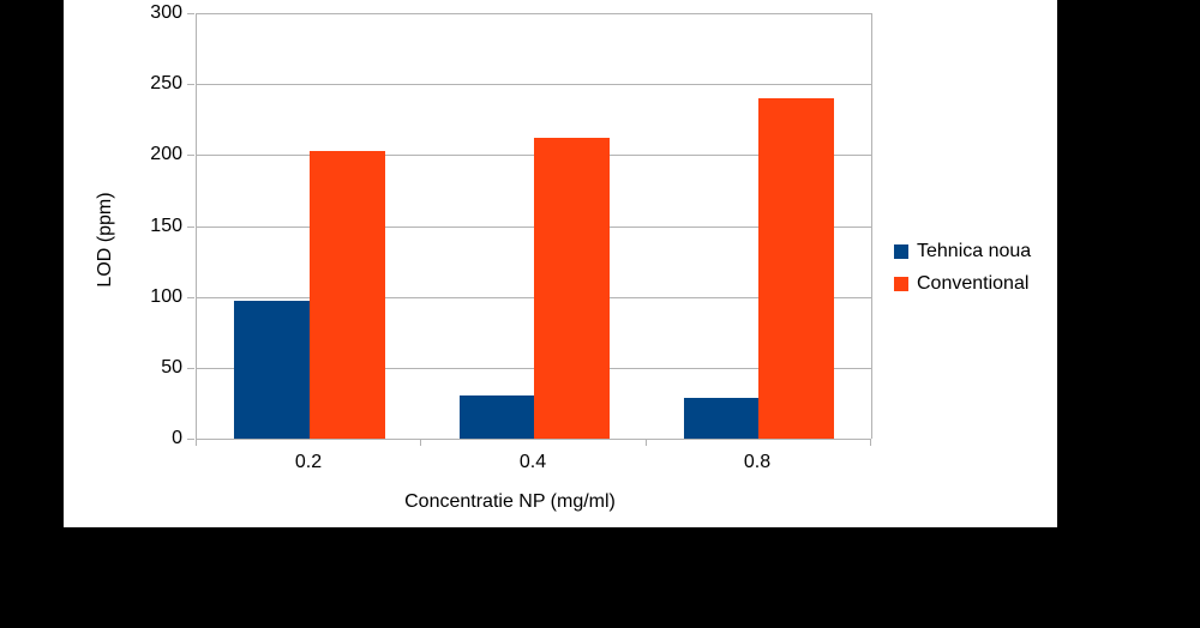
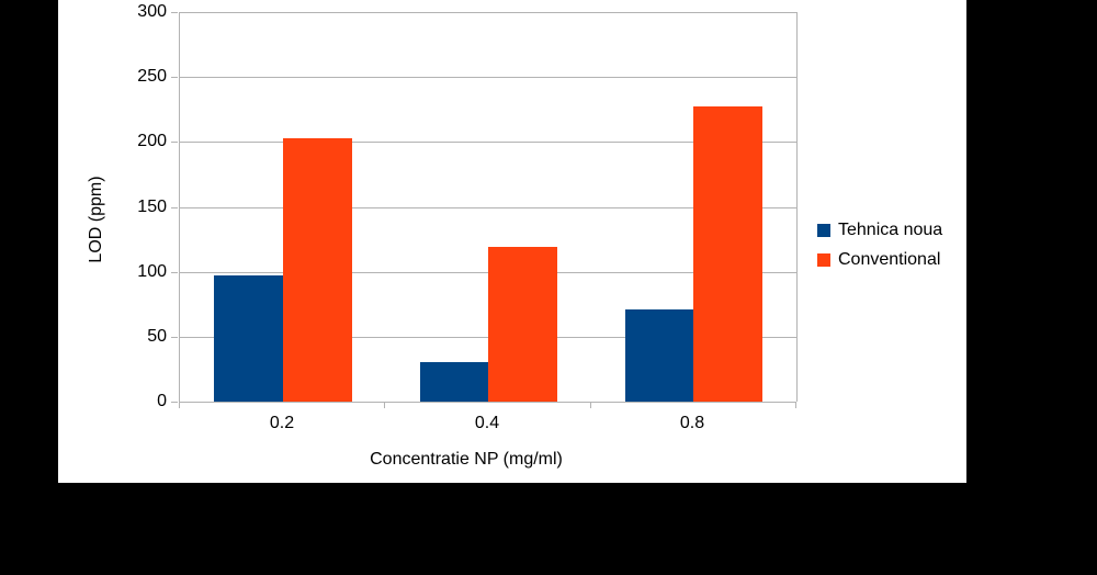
Conventional/0.4: 212 -> 119
Tehnica noua/0.8: 29 -> 71
Conventional/0.8: 240 -> 227
